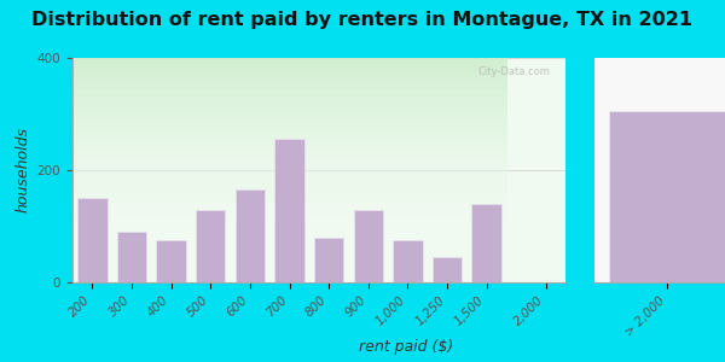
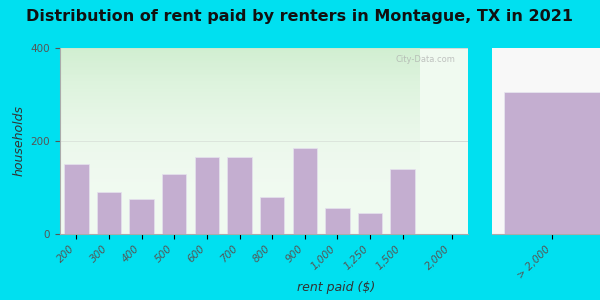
700: 255 -> 165
900: 130 -> 185
1,000: 75 -> 55
